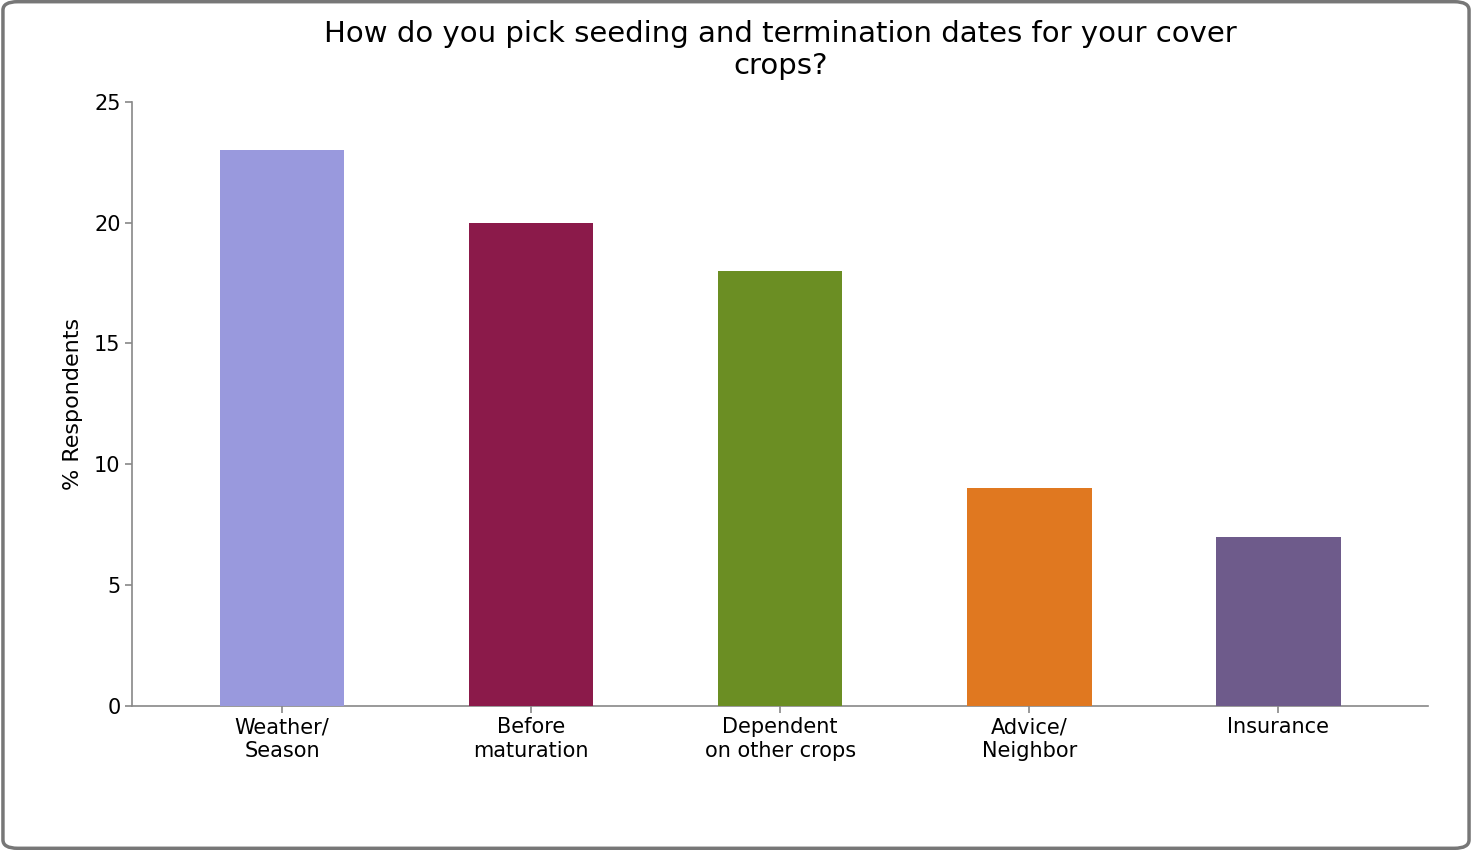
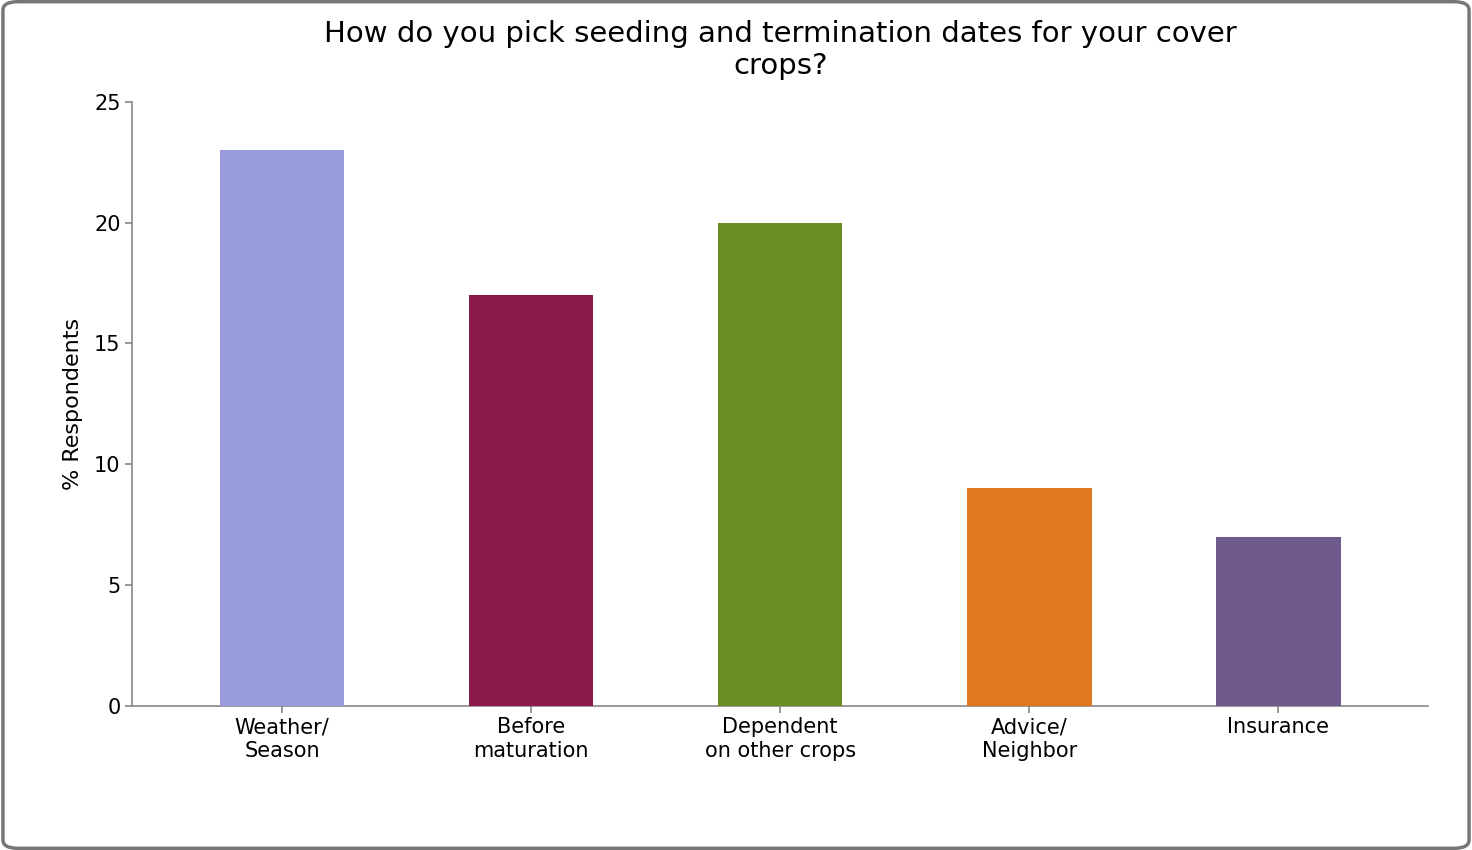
Before maturation: 20 -> 17
Dependent on other crops: 18 -> 20
